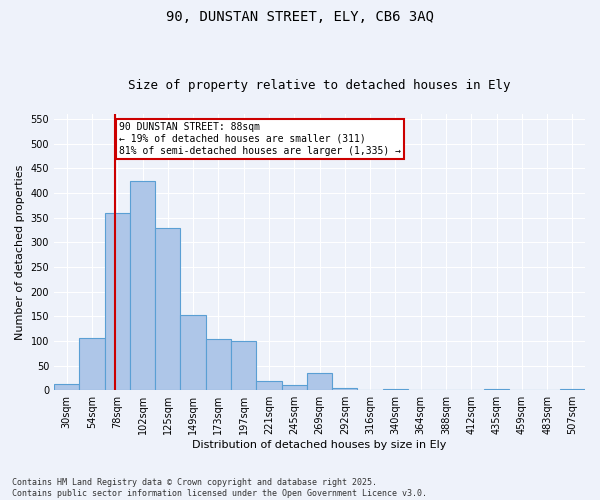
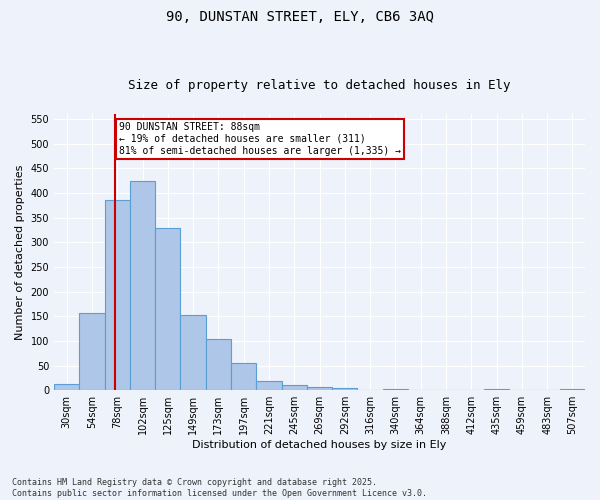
54sqm: 105 -> 157
78sqm: 360 -> 385
197sqm: 100 -> 55
269sqm: 35 -> 6
